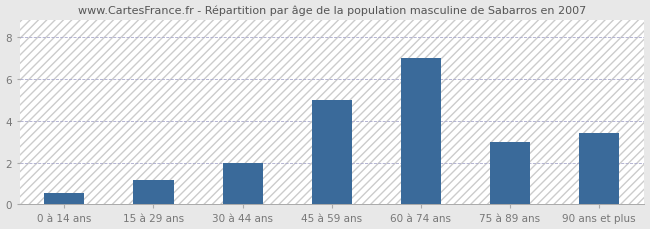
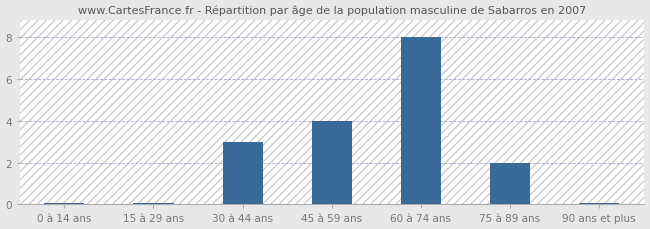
0 à 14 ans: 0.55 -> 0.07
15 à 29 ans: 1.15 -> 0.07
30 à 44 ans: 2.00 -> 3.00
45 à 59 ans: 5.00 -> 4.00
60 à 74 ans: 7.00 -> 8.00
75 à 89 ans: 3.00 -> 2.00
90 ans et plus: 3.40 -> 0.07
